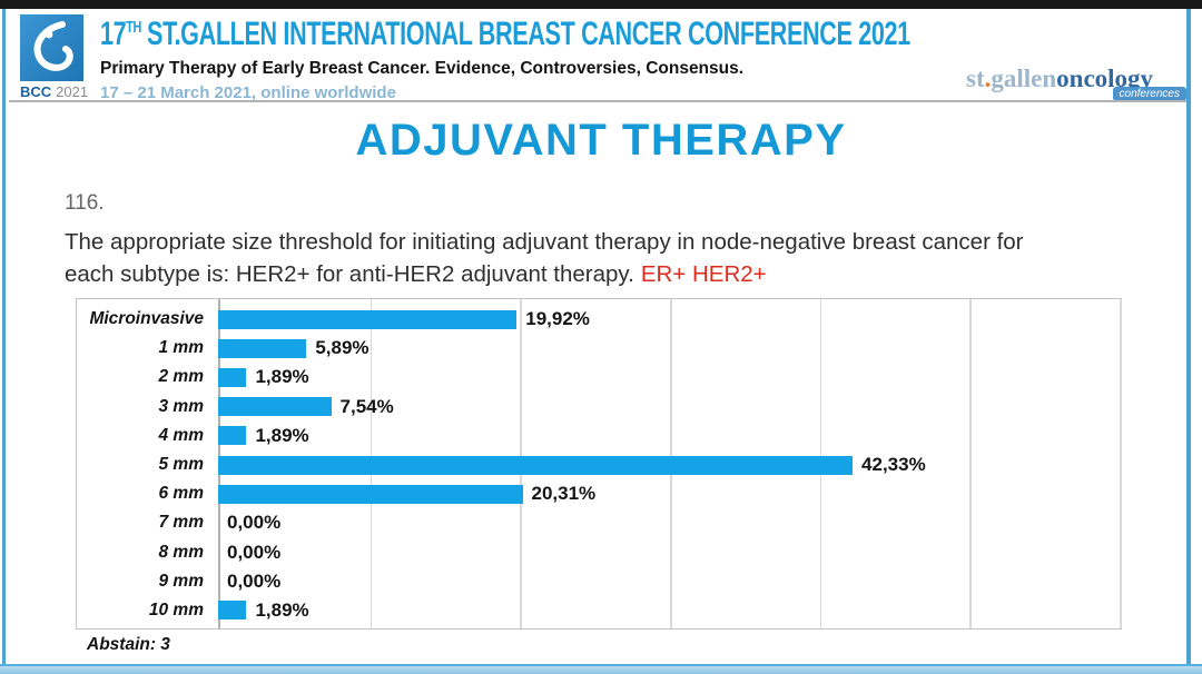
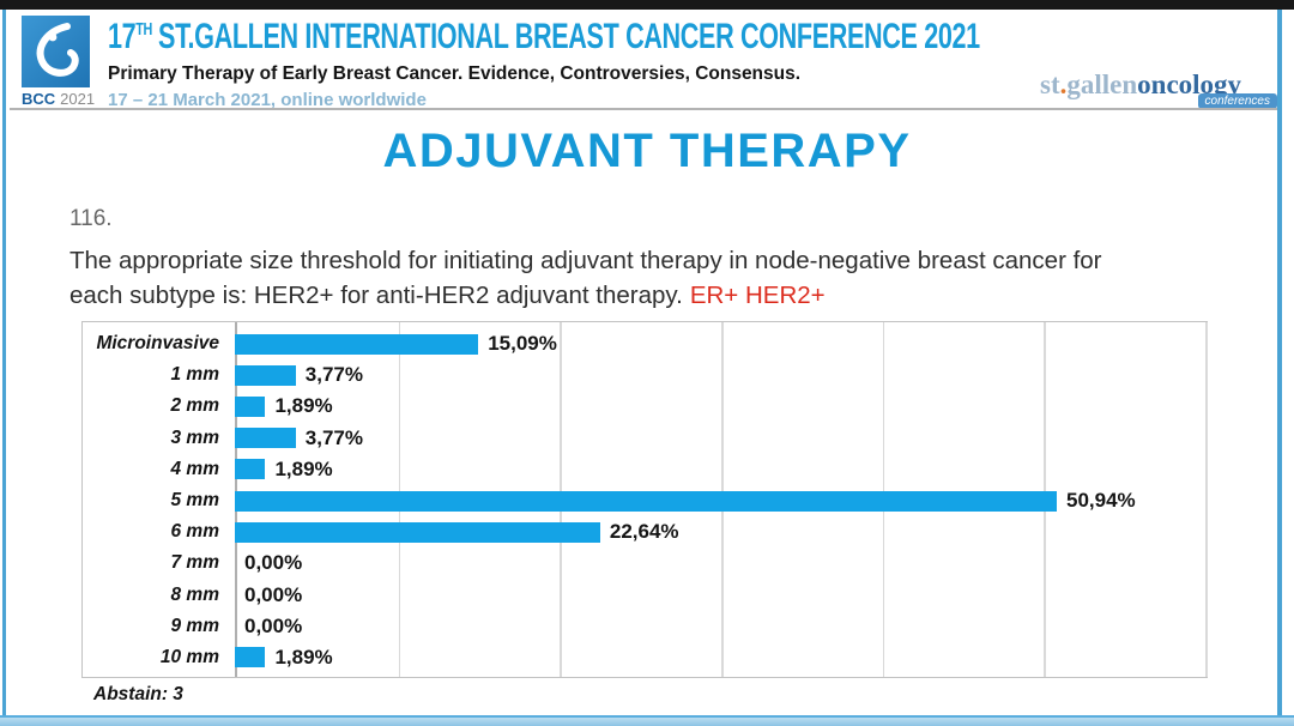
Microinvasive: 19,92% -> 15,09%
1 mm: 5,89% -> 3,77%
3 mm: 7,54% -> 3,77%
5 mm: 42,33% -> 50,94%
6 mm: 20,31% -> 22,64%
